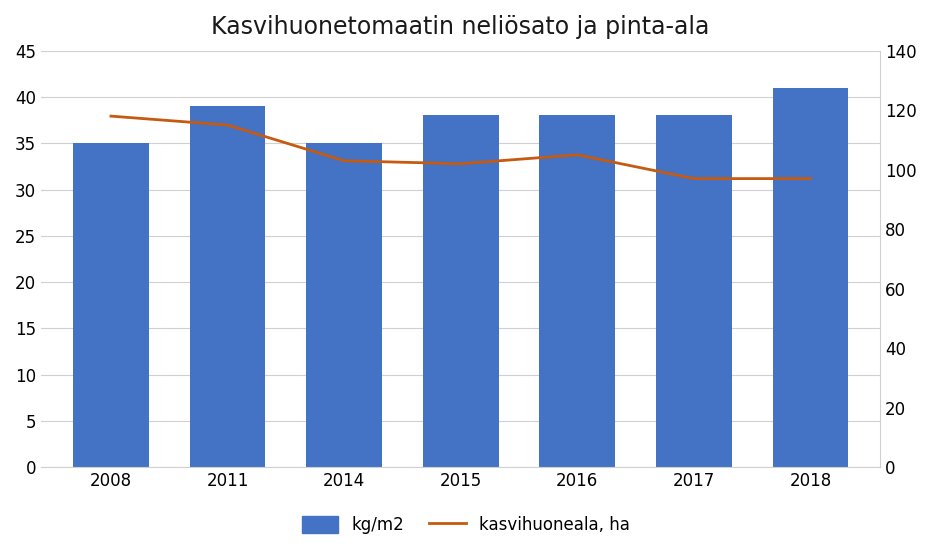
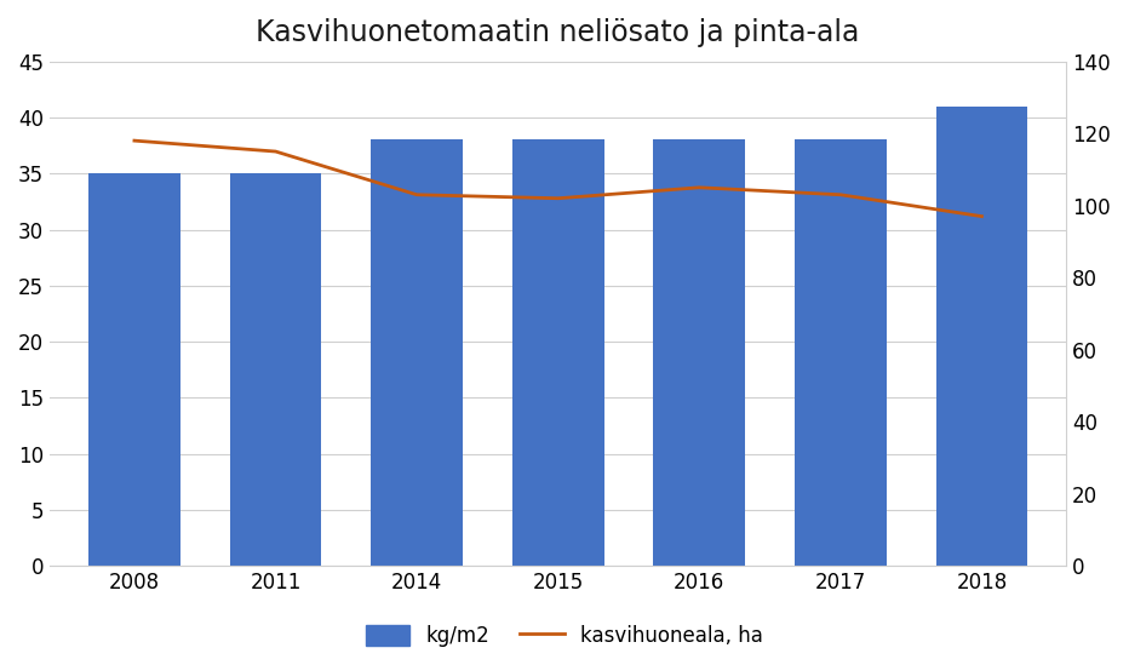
kg/m2/2011: 39 -> 35
kg/m2/2014: 35 -> 38
kasvihuoneala, ha/2017: 97 -> 103
